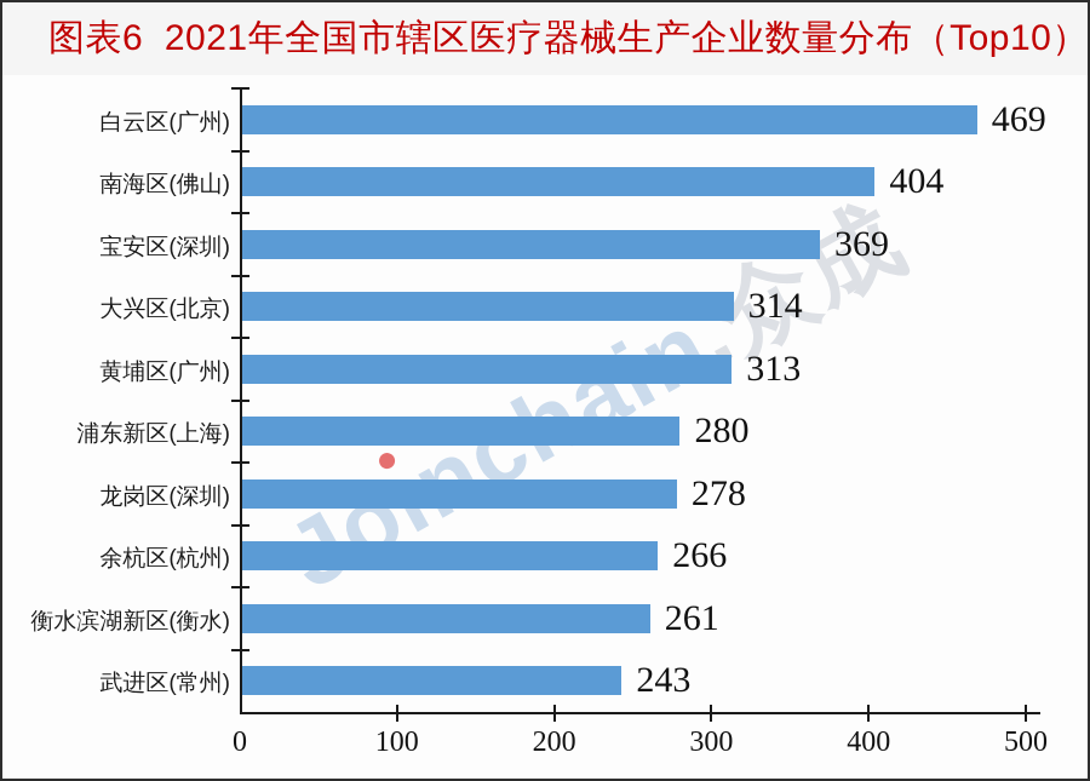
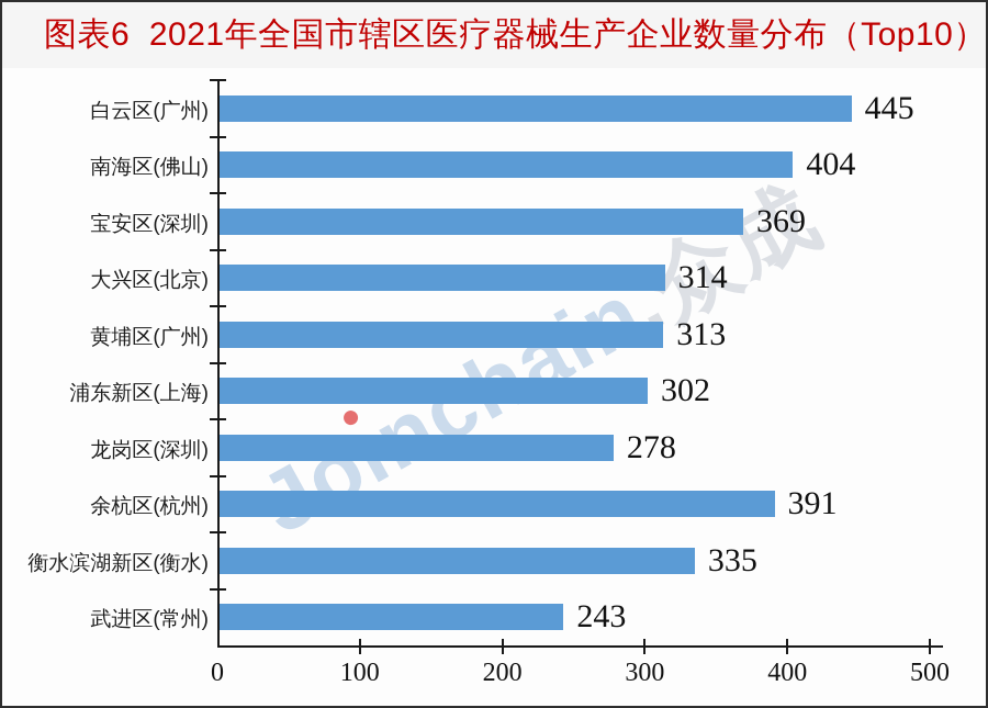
白云区(广州): 469 -> 445
浦东新区(上海): 280 -> 302
余杭区(杭州): 266 -> 391
衡水滨湖新区(衡水): 261 -> 335
